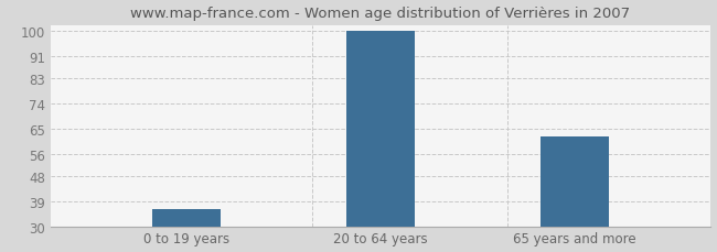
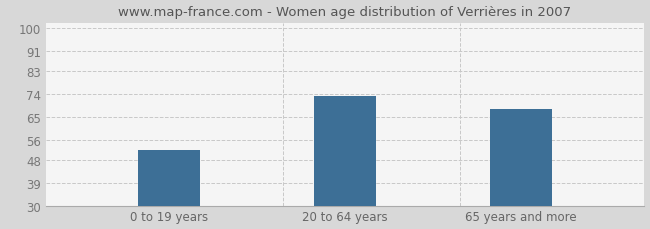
0 to 19 years: 36 -> 52
20 to 64 years: 100 -> 73
65 years and more: 62 -> 68
